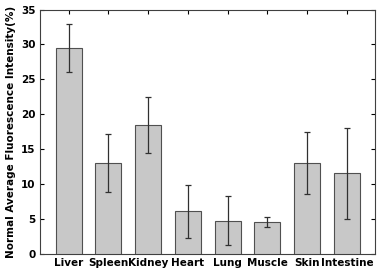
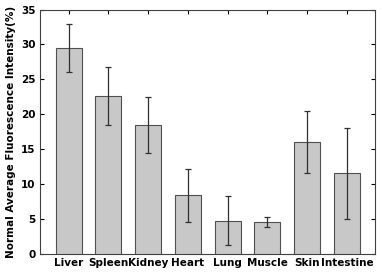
Spleen: 13.0 -> 22.6
Heart: 6.1 -> 8.4
Skin: 13.0 -> 16.0
